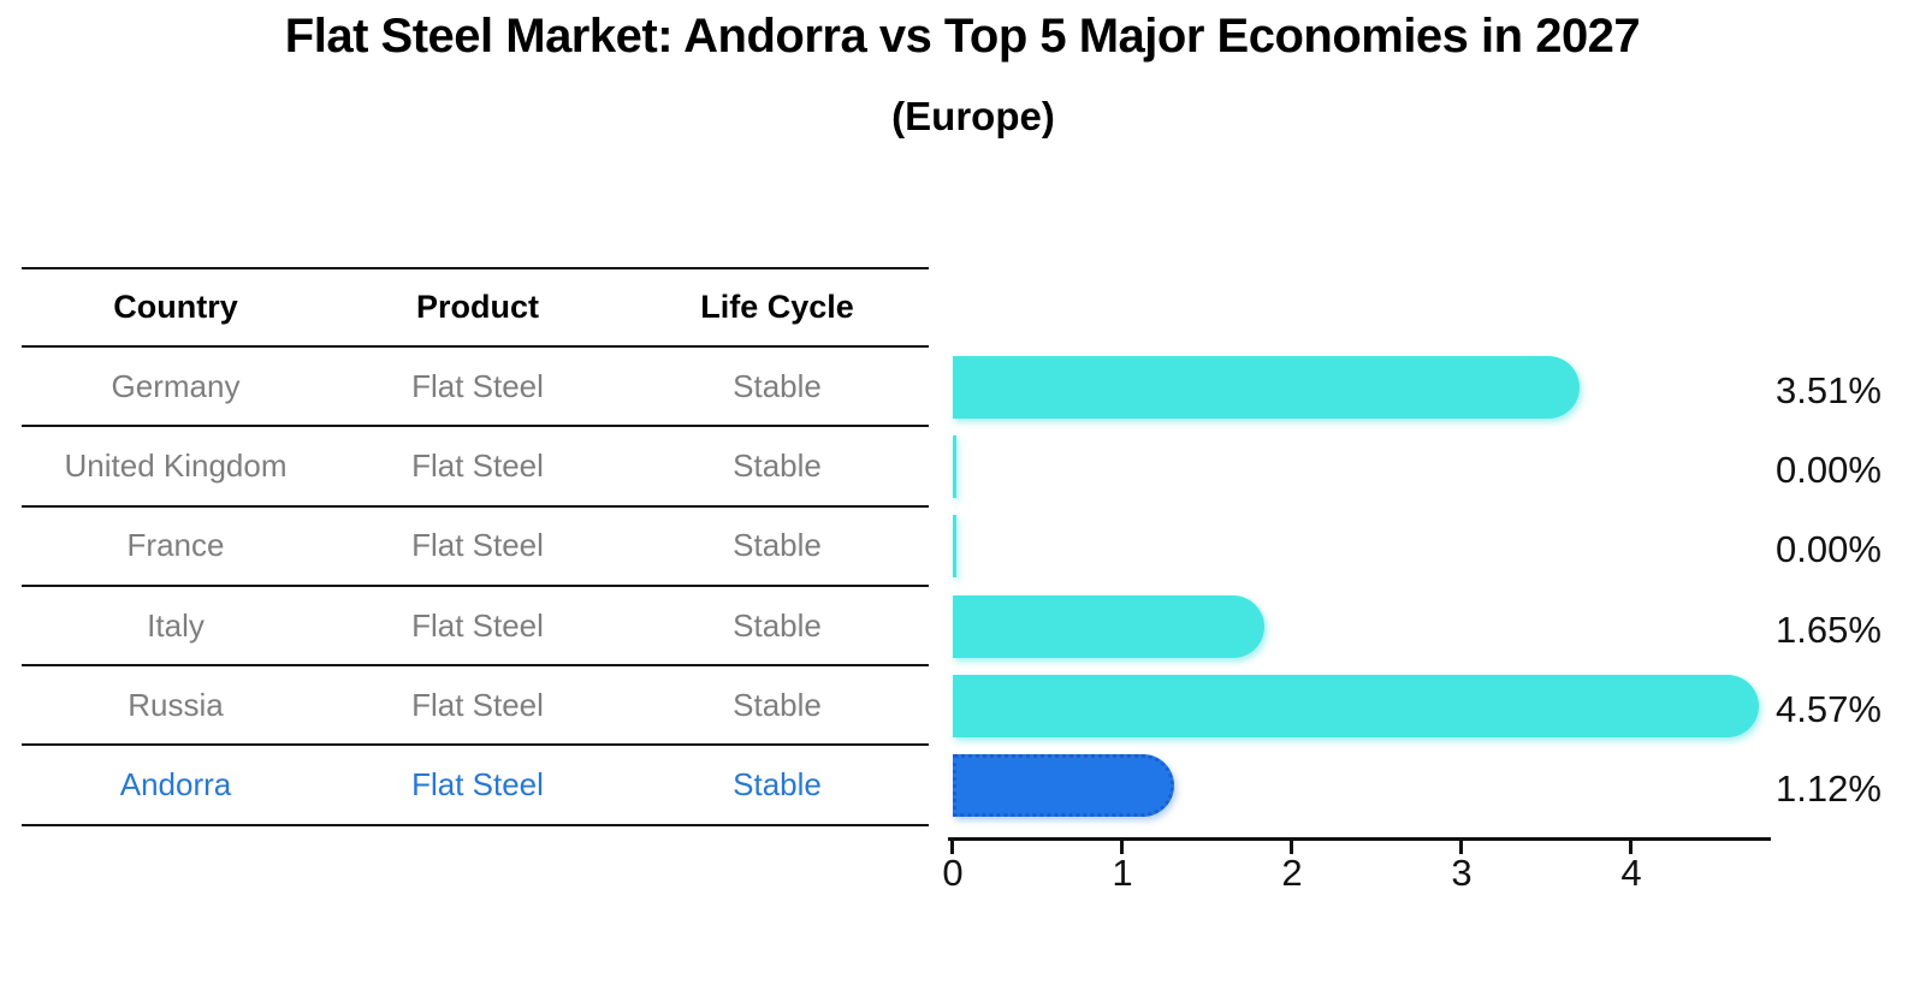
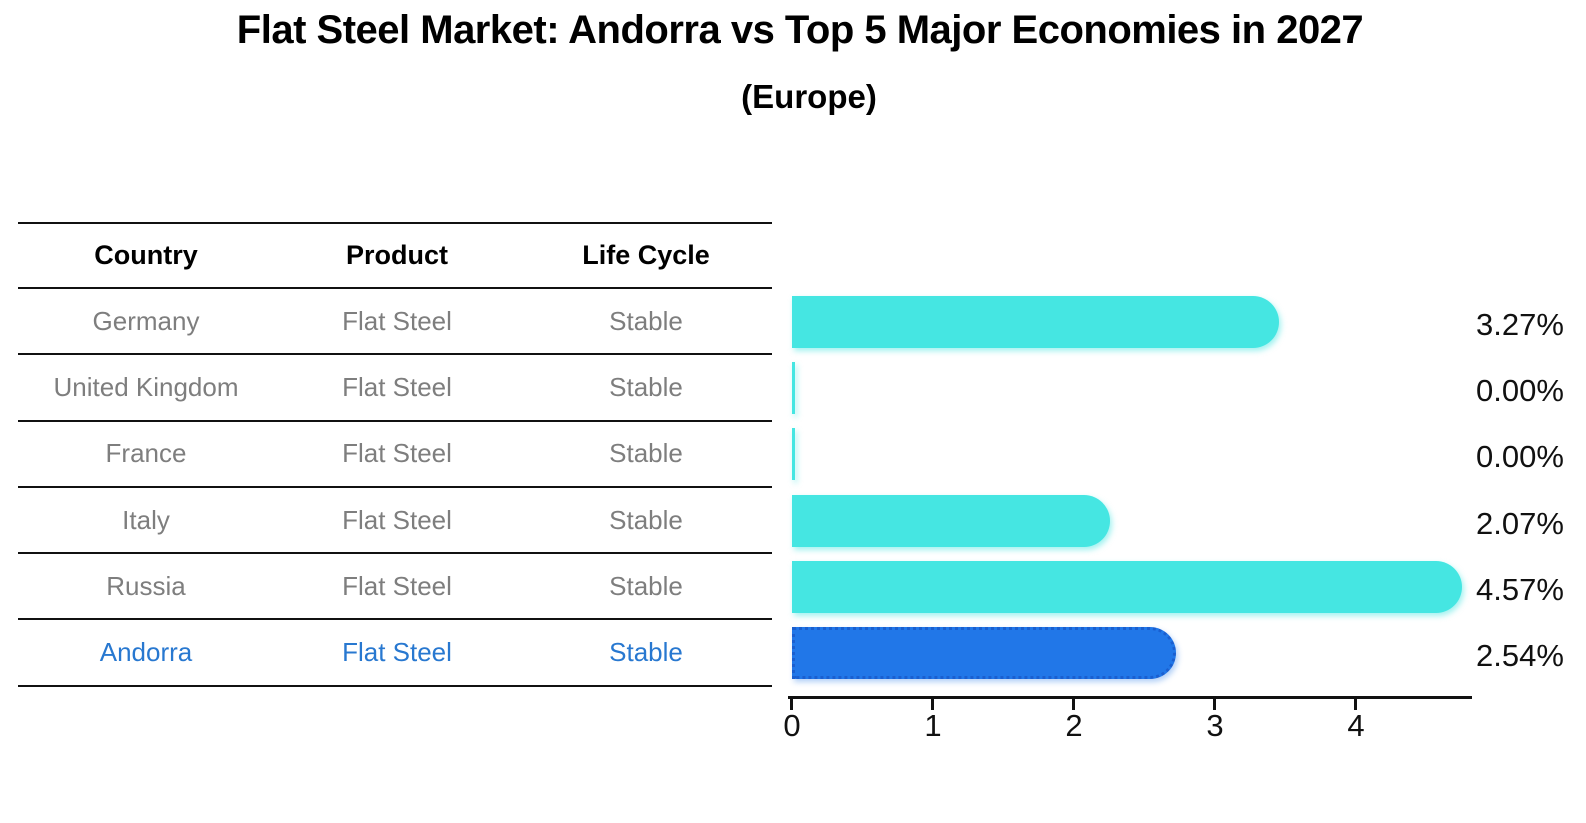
Germany: 3.51% -> 3.27%
Italy: 1.65% -> 2.07%
Andorra: 1.12% -> 2.54%
